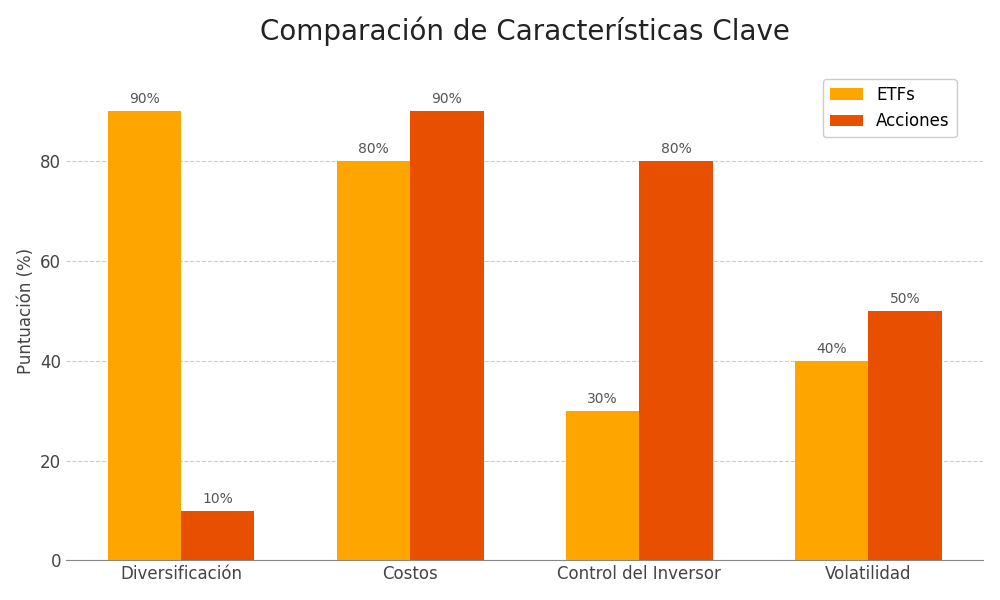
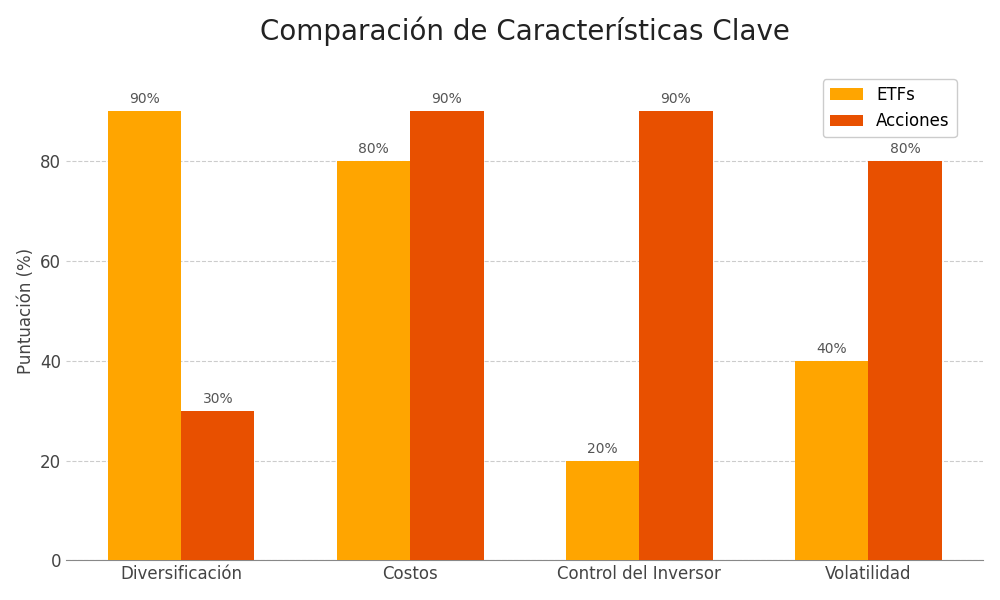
Acciones/Diversificación: 10% -> 30%
ETFs/Control del Inversor: 30% -> 20%
Acciones/Control del Inversor: 80% -> 90%
Acciones/Volatilidad: 50% -> 80%
